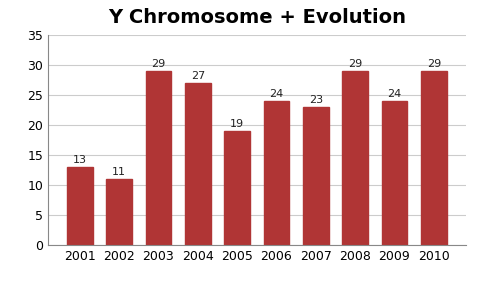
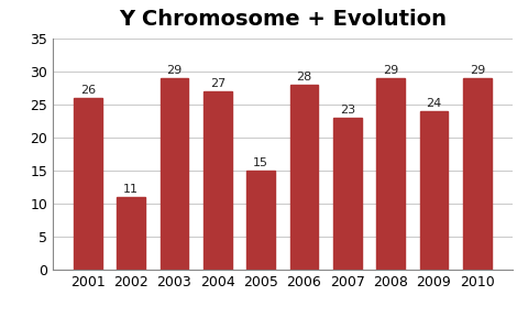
2001: 13 -> 26
2005: 19 -> 15
2006: 24 -> 28
